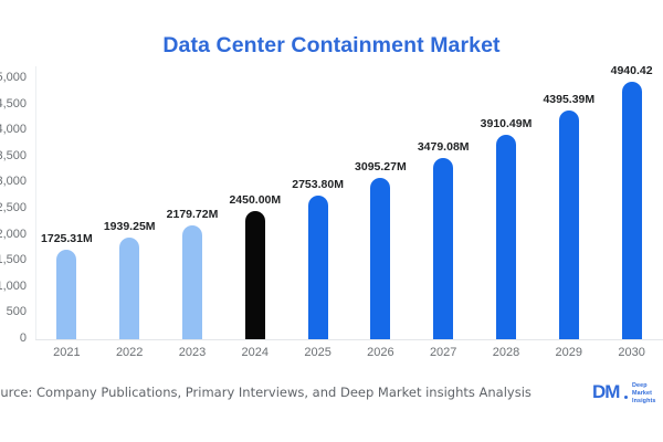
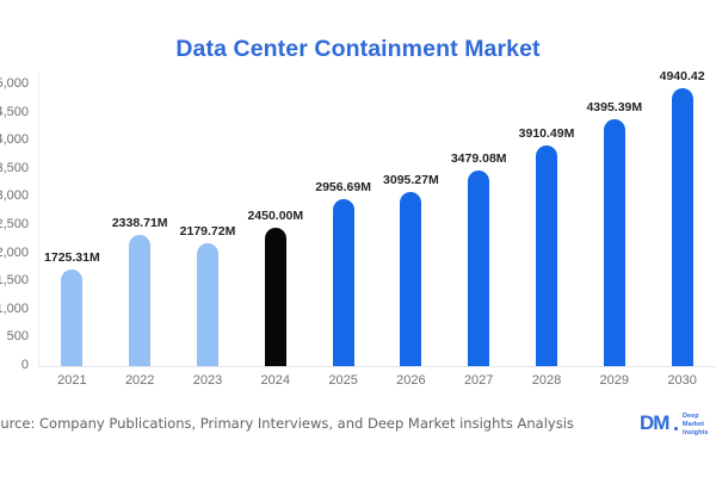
2022: 1939.25M -> 2338.71M
2025: 2753.80M -> 2956.69M
